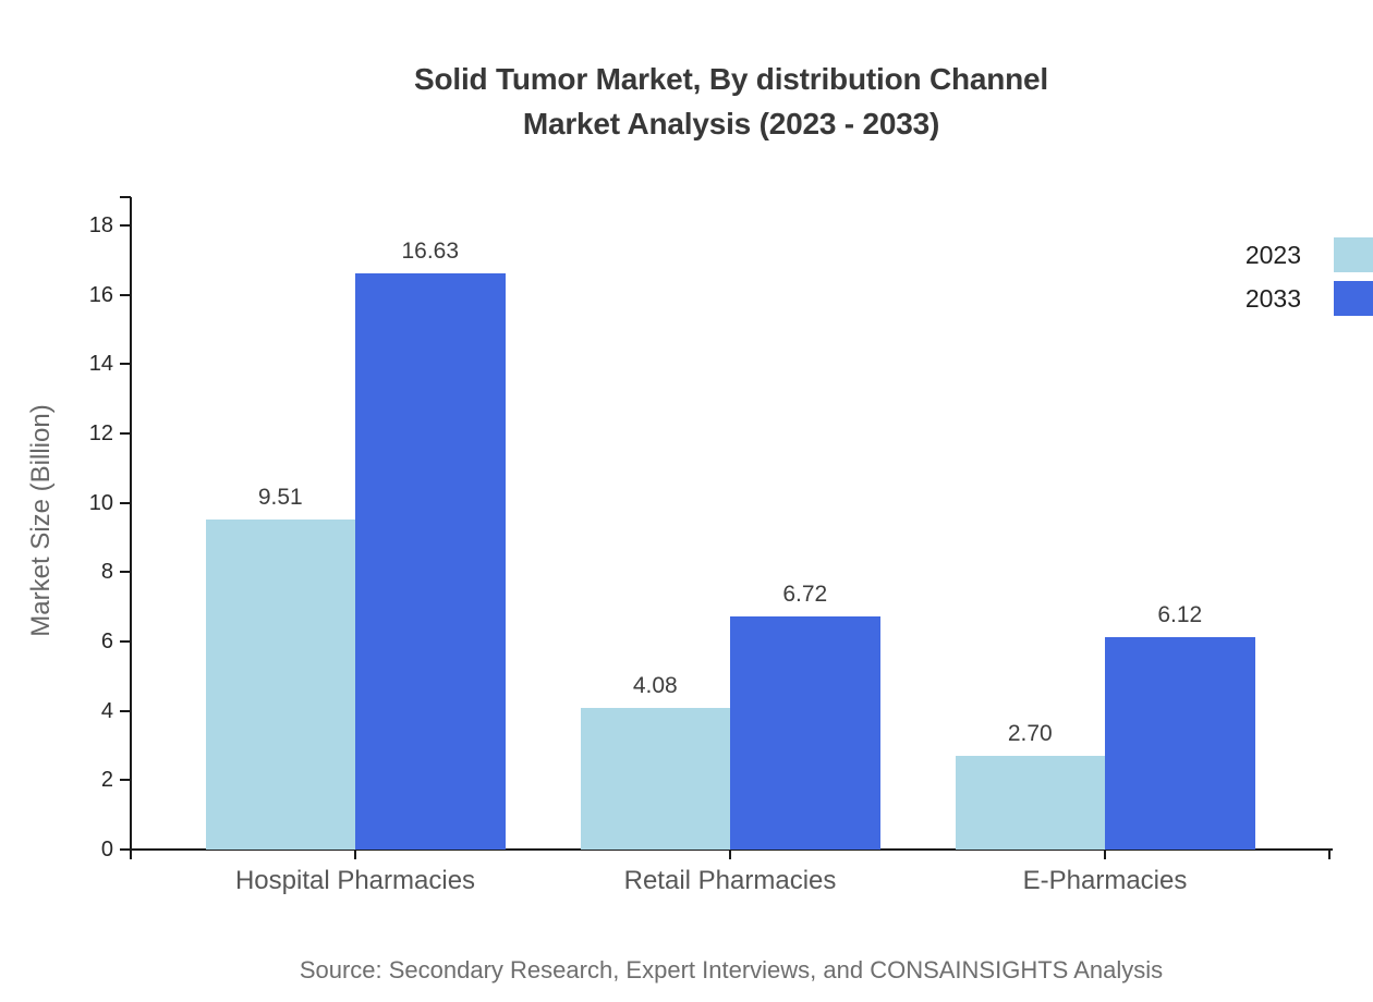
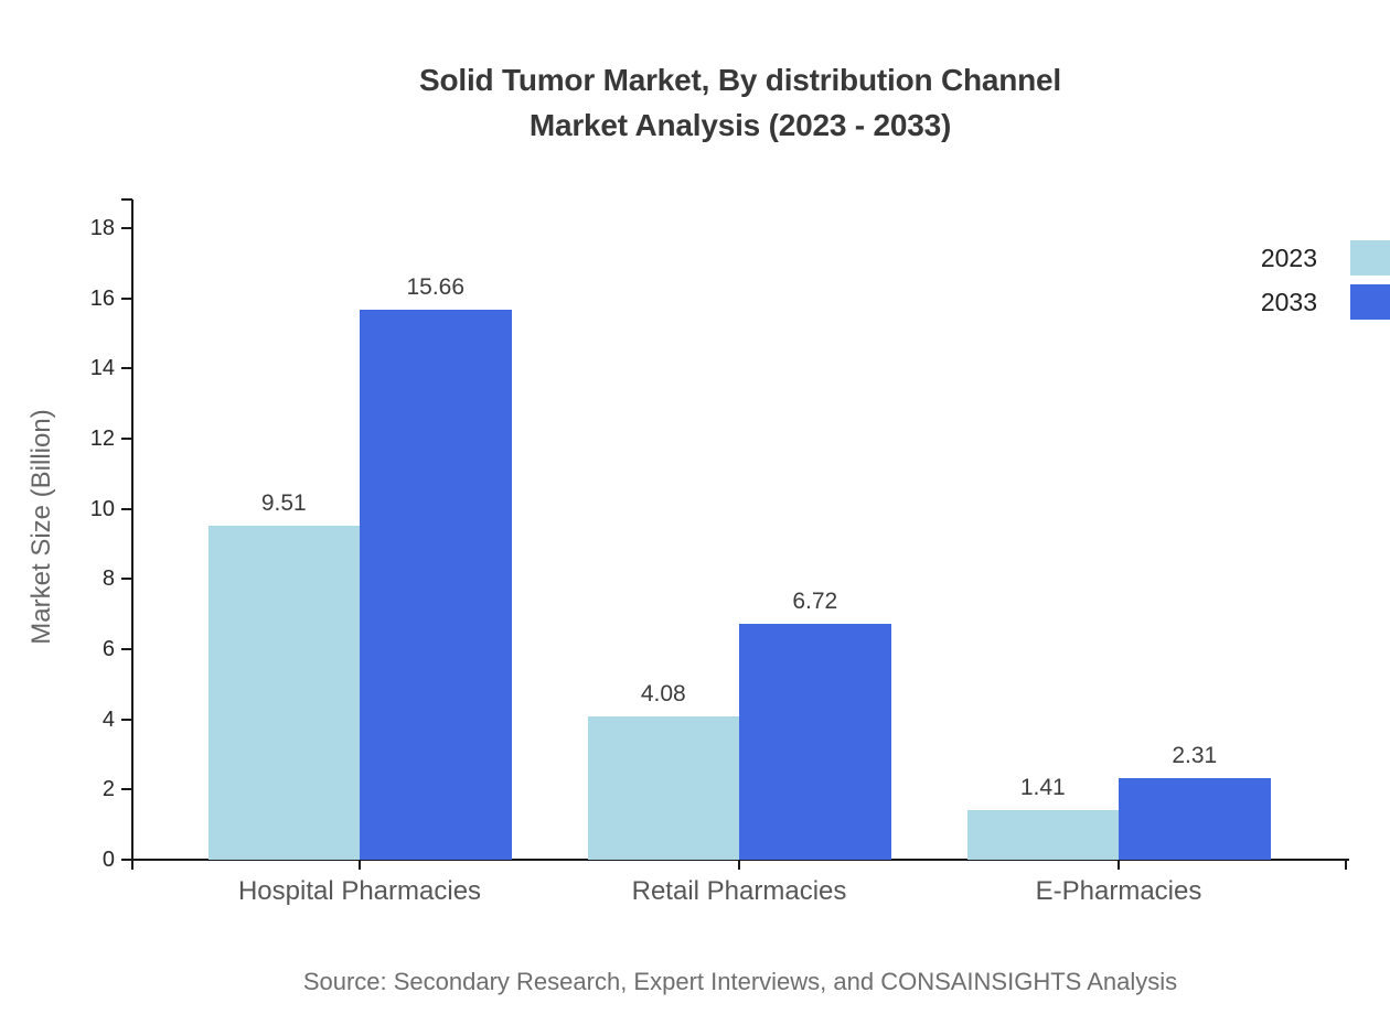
2033/Hospital Pharmacies: 16.63 -> 15.66
2023/E-Pharmacies: 2.70 -> 1.41
2033/E-Pharmacies: 6.12 -> 2.31
